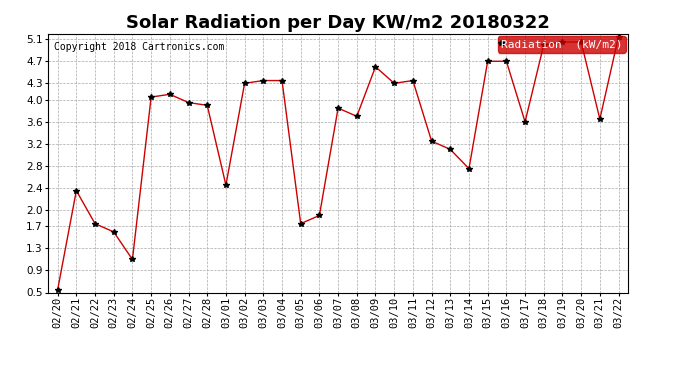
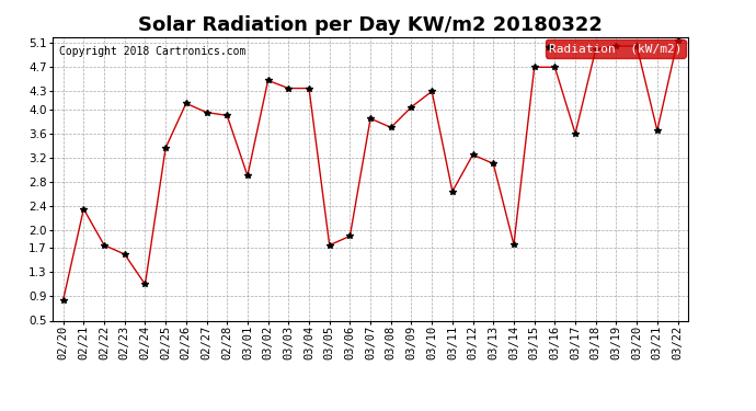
02/20: 0.55 -> 0.84
02/25: 4.05 -> 3.36
03/01: 2.45 -> 2.90
03/02: 4.30 -> 4.48
03/09: 4.60 -> 4.04
03/11: 4.35 -> 2.64
03/14: 2.75 -> 1.76
